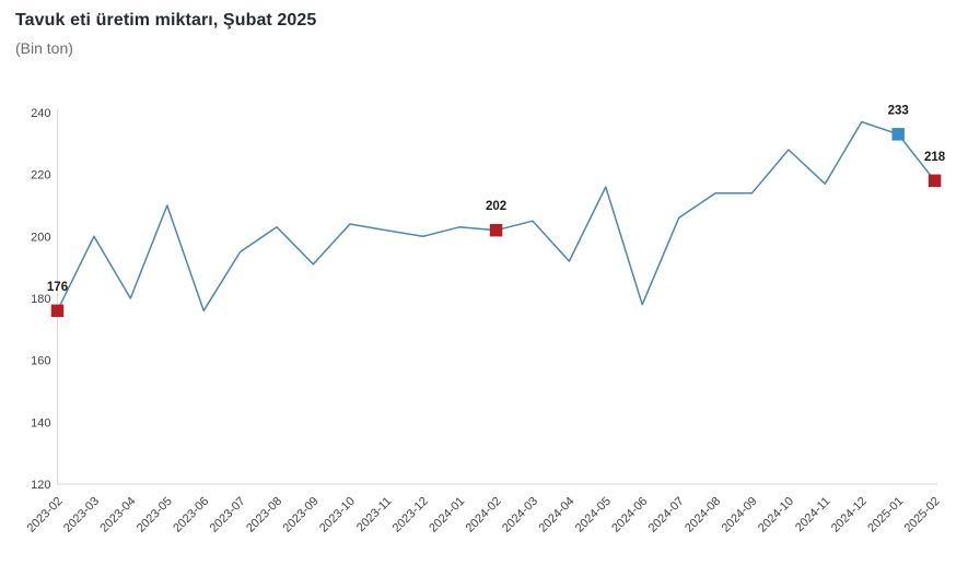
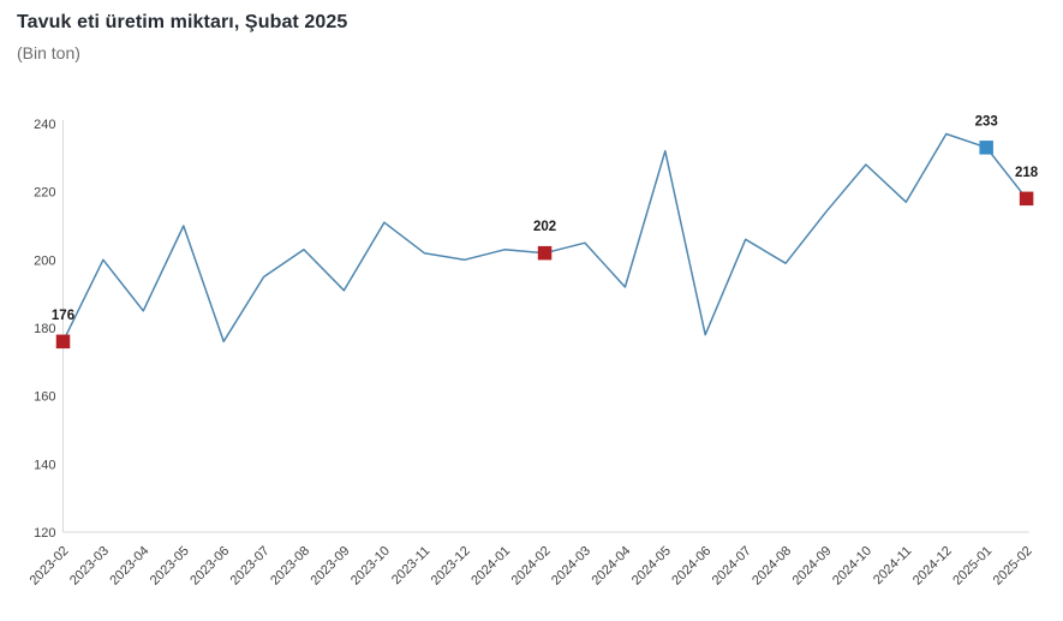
2023-04: 180 -> 185
2023-10: 204 -> 211
2024-05: 216 -> 232
2024-08: 214 -> 199
